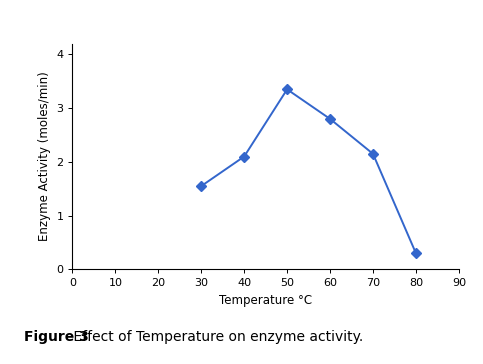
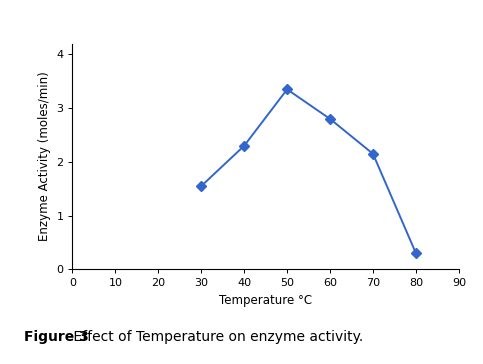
40: 2.10 -> 2.30
